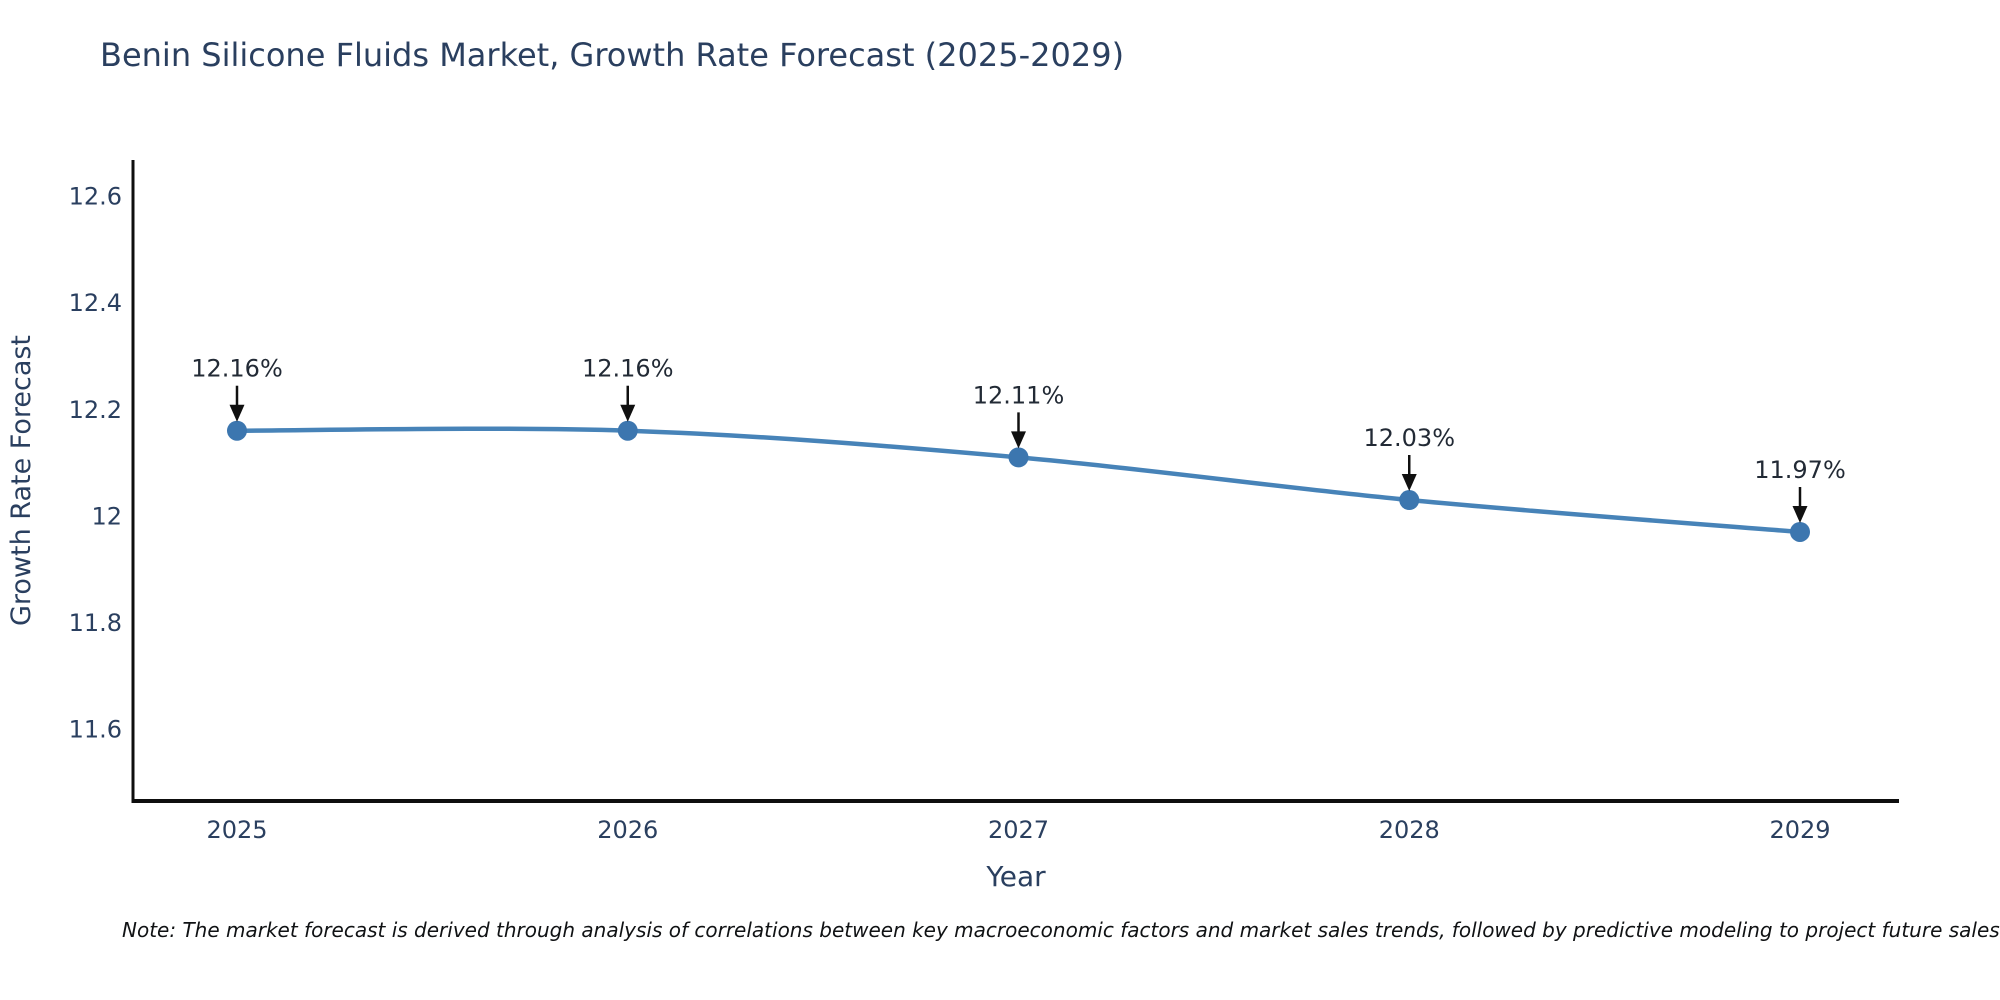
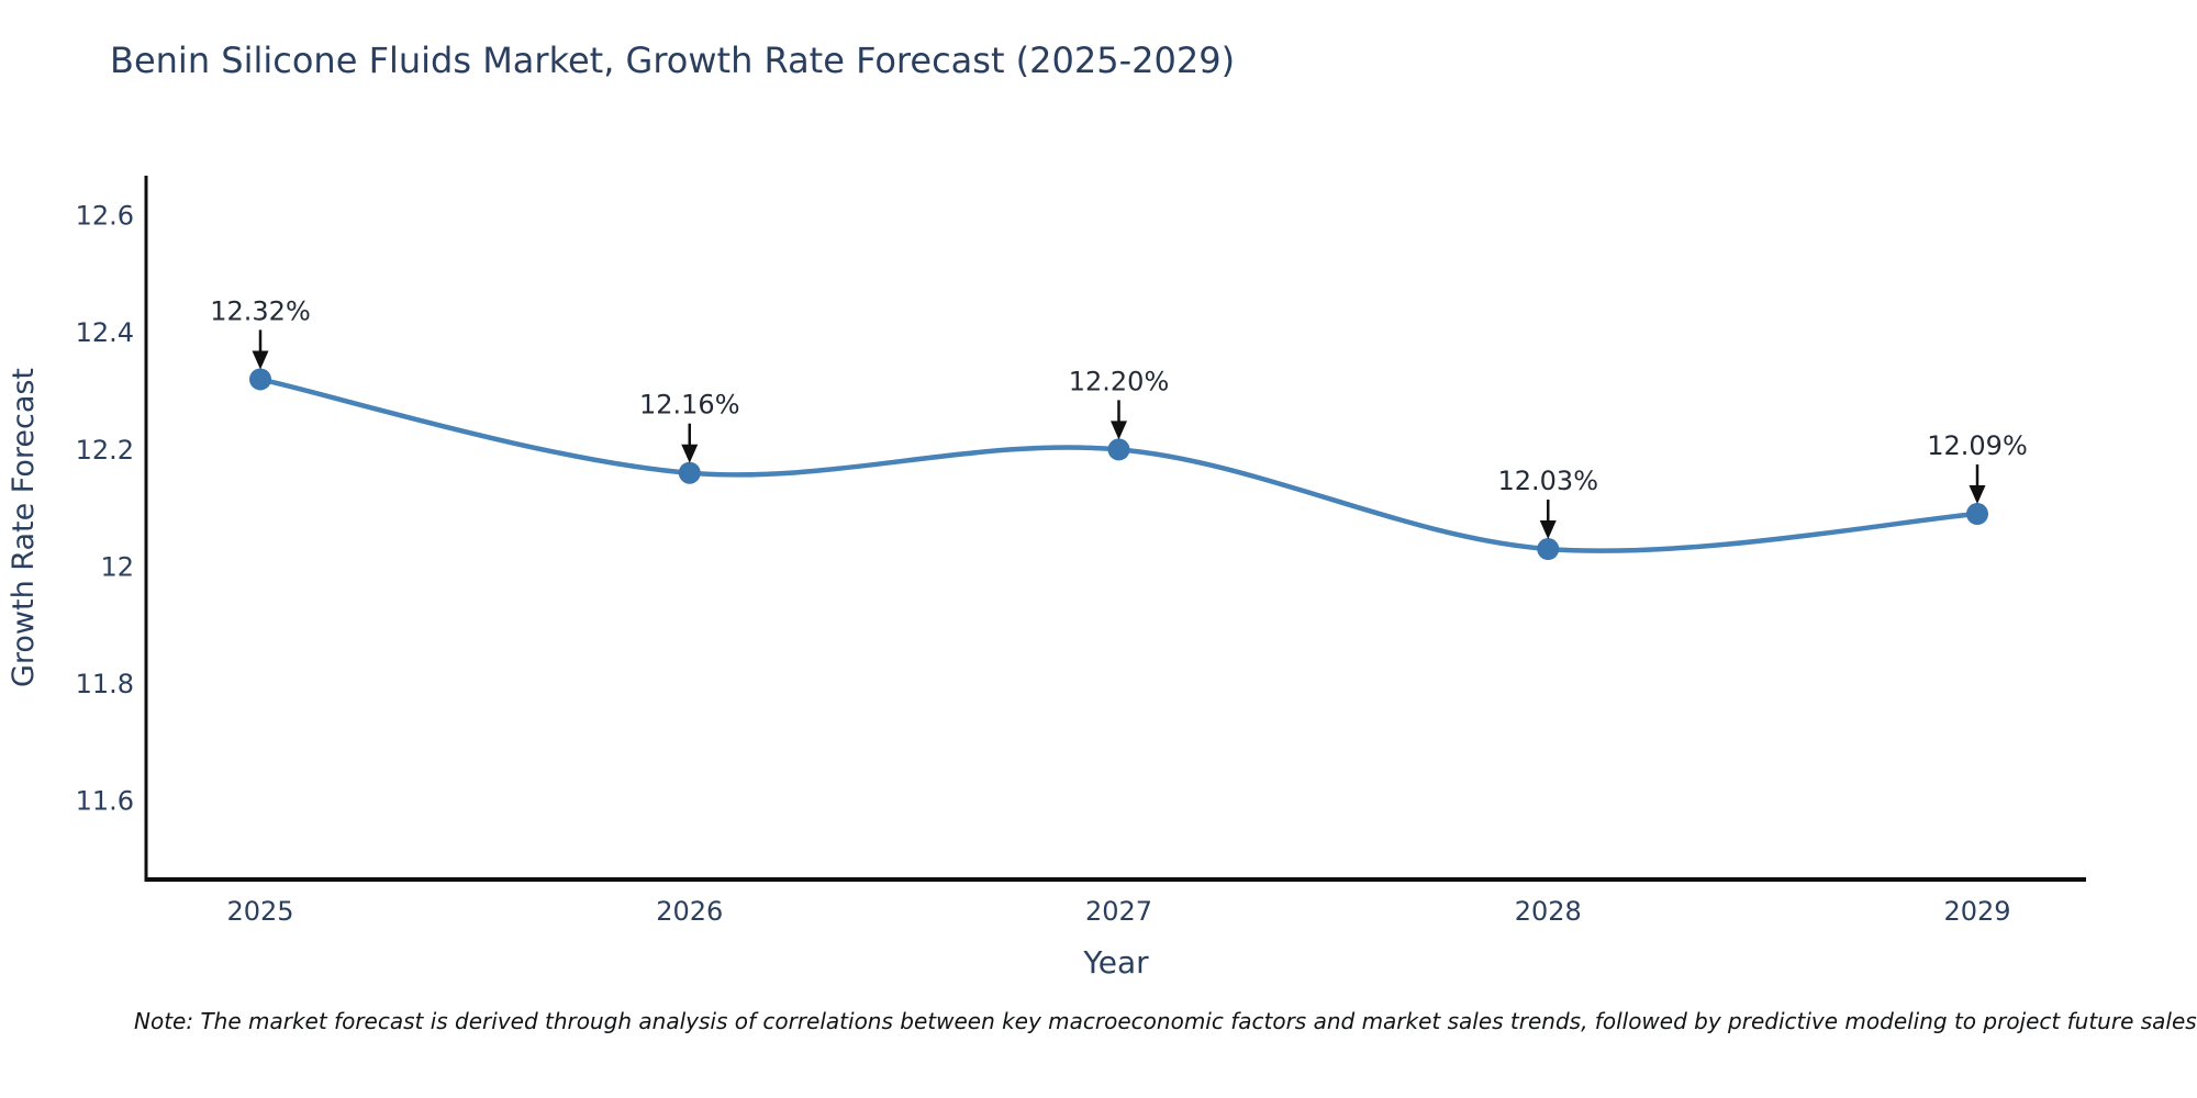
2025: 12.16% -> 12.32%
2027: 12.11% -> 12.20%
2029: 11.97% -> 12.09%
